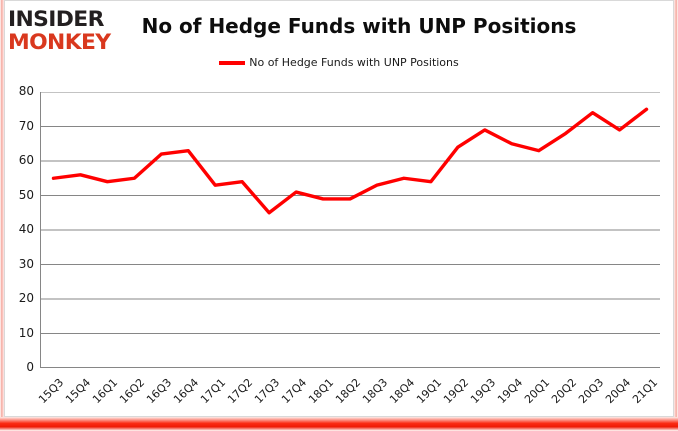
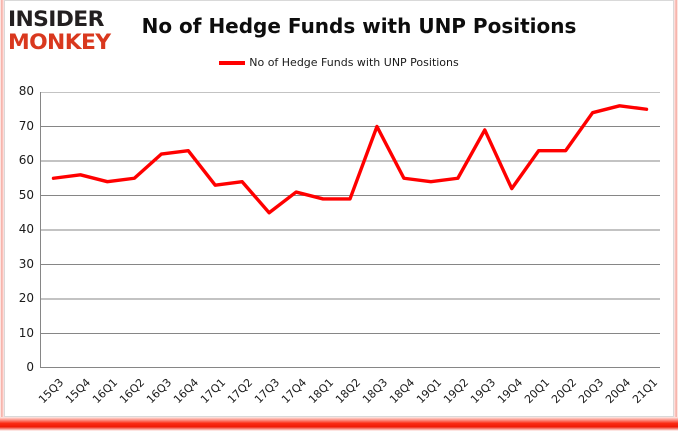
18Q3: 53 -> 70
19Q2: 64 -> 55
19Q4: 65 -> 52
20Q2: 68 -> 63
20Q4: 69 -> 76
